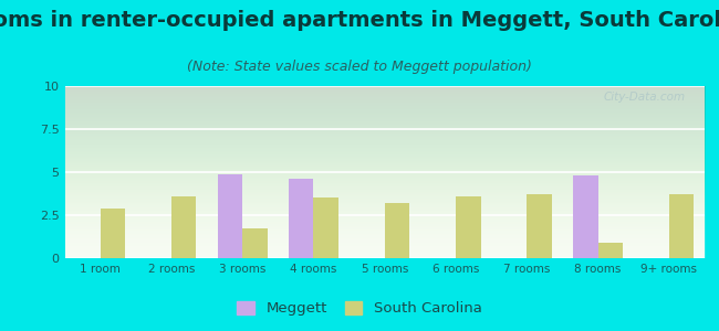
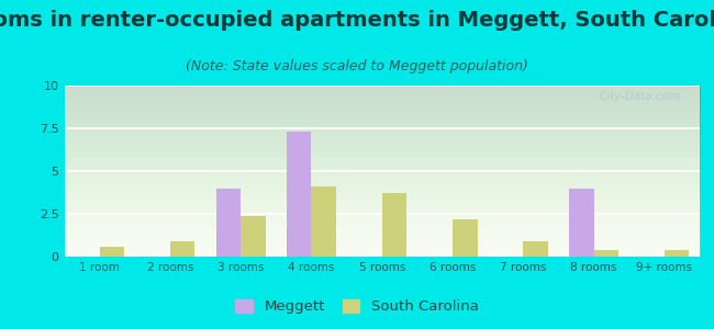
South Carolina/1 room: 2.9 -> 0.6
South Carolina/2 rooms: 3.6 -> 0.9
Meggett/3 rooms: 4.9 -> 4.0
South Carolina/3 rooms: 1.7 -> 2.4
Meggett/4 rooms: 4.6 -> 7.3
South Carolina/4 rooms: 3.5 -> 4.1
South Carolina/5 rooms: 3.2 -> 3.7
South Carolina/6 rooms: 3.6 -> 2.2
South Carolina/7 rooms: 3.7 -> 0.9
Meggett/8 rooms: 4.8 -> 4.0
South Carolina/8 rooms: 0.9 -> 0.4
South Carolina/9+ rooms: 3.7 -> 0.4
